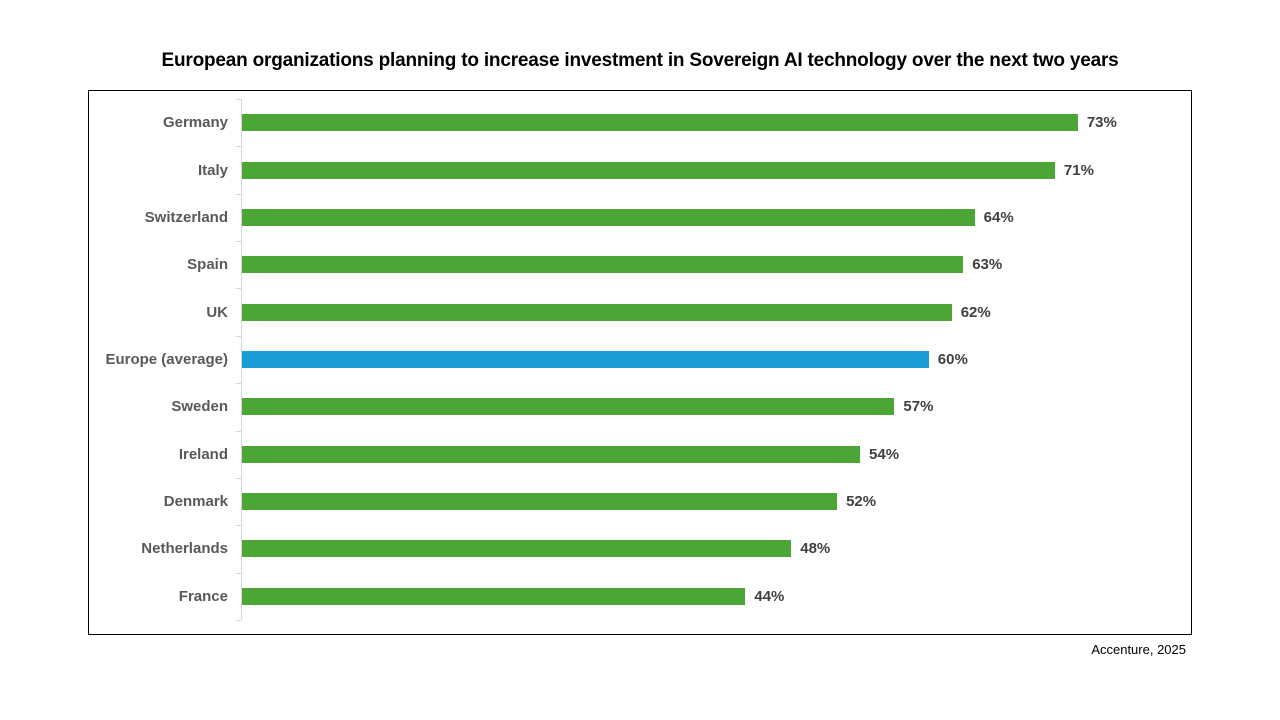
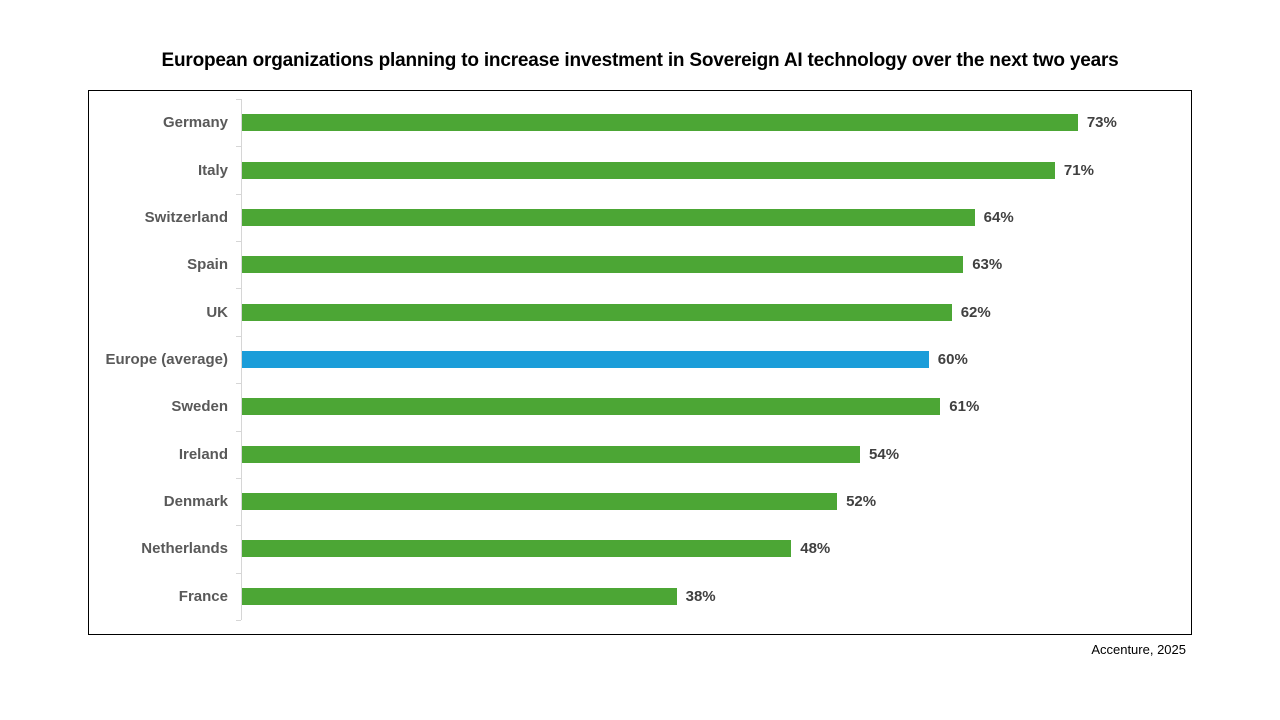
Sweden: 57% -> 61%
France: 44% -> 38%
